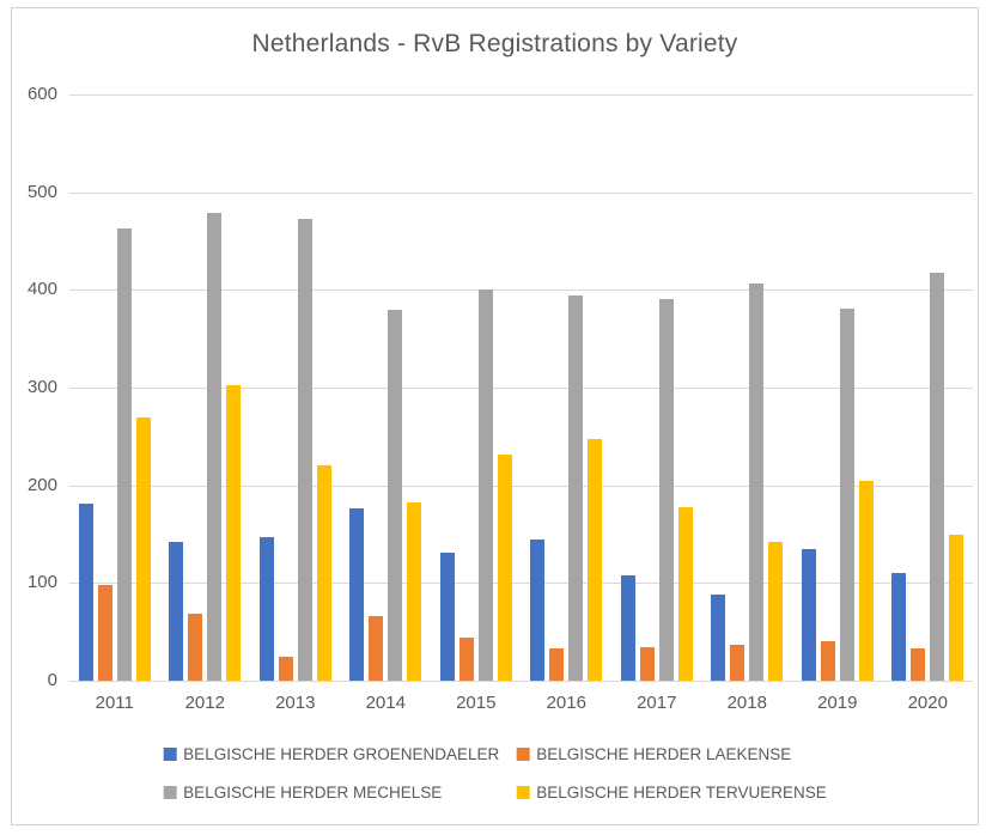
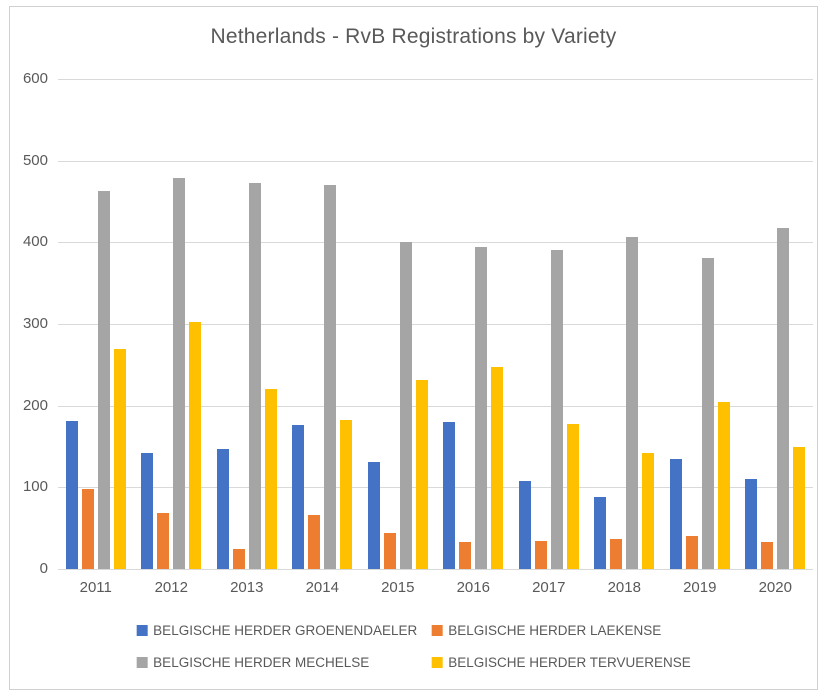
BELGISCHE HERDER MECHELSE/2014: 380 -> 470
BELGISCHE HERDER GROENENDAELER/2016: 140 -> 180
